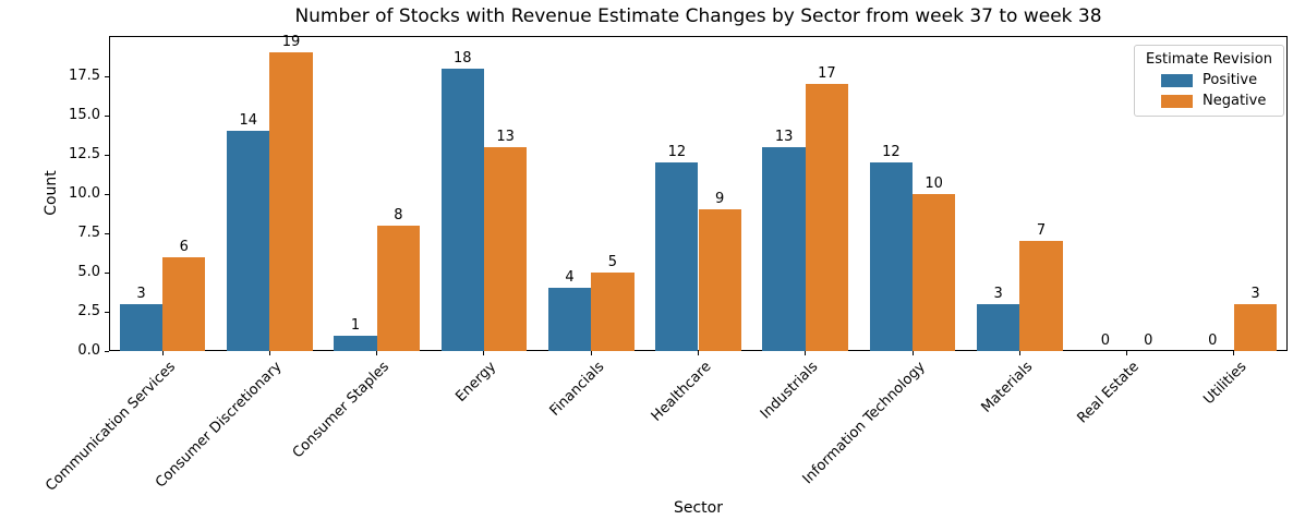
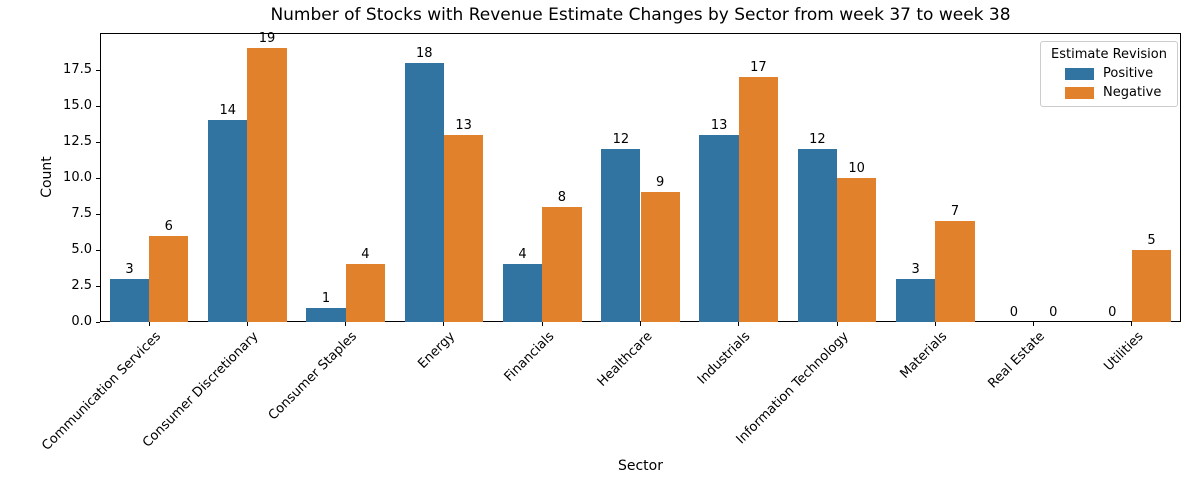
Negative/Consumer Staples: 8 -> 4
Negative/Financials: 5 -> 8
Negative/Utilities: 3 -> 5
